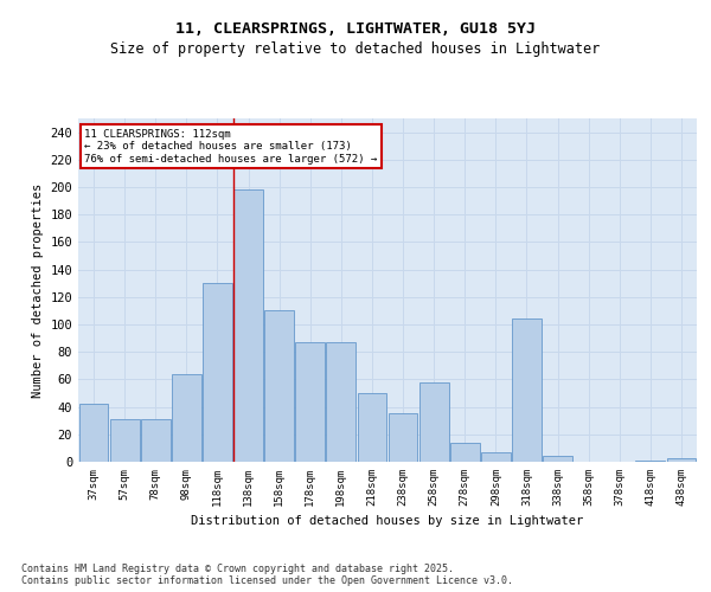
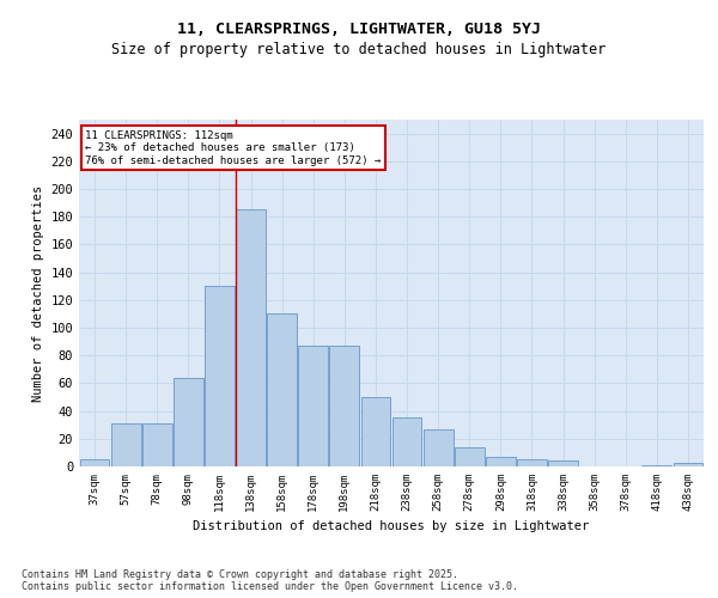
37sqm: 42 -> 5
138sqm: 198 -> 185
258sqm: 58 -> 27
318sqm: 104 -> 5
